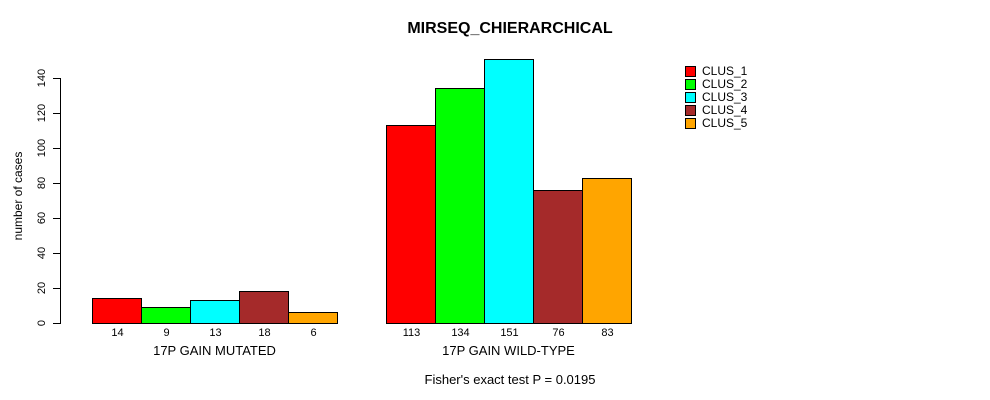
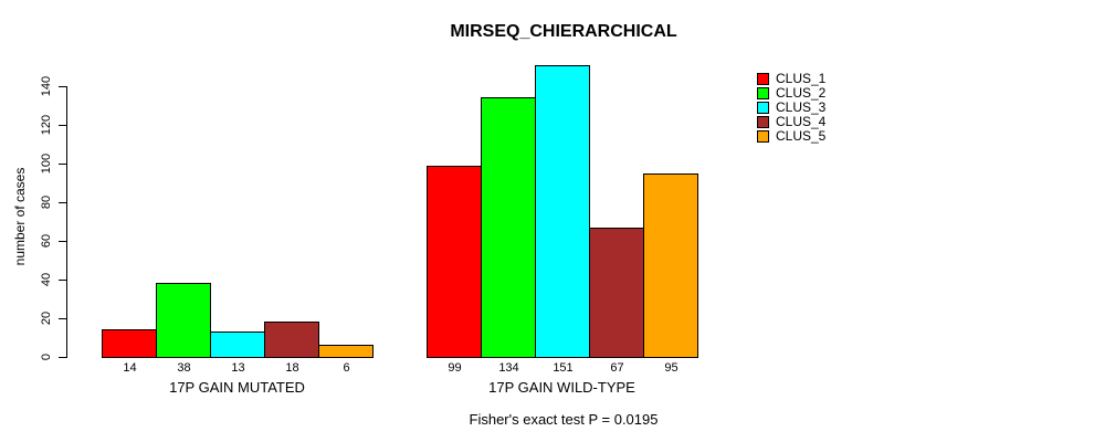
CLUS_2/17P GAIN MUTATED: 9 -> 38
CLUS_1/17P GAIN WILD-TYPE: 113 -> 99
CLUS_4/17P GAIN WILD-TYPE: 76 -> 67
CLUS_5/17P GAIN WILD-TYPE: 83 -> 95
